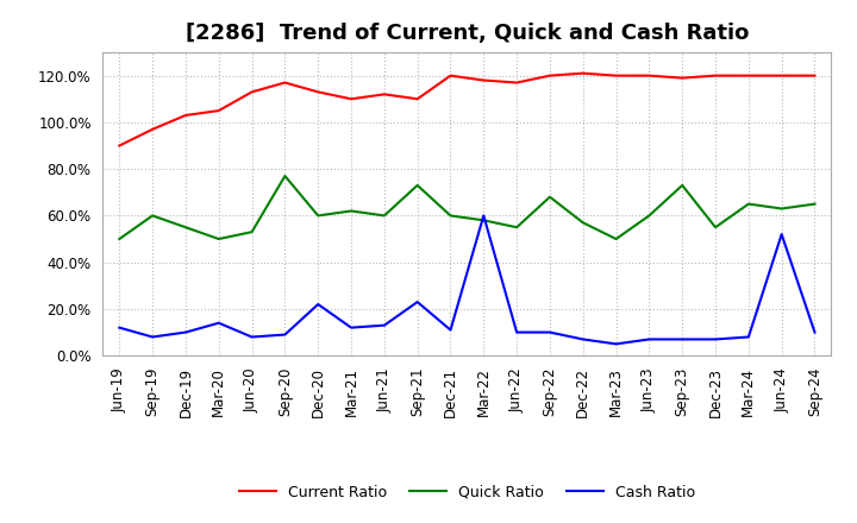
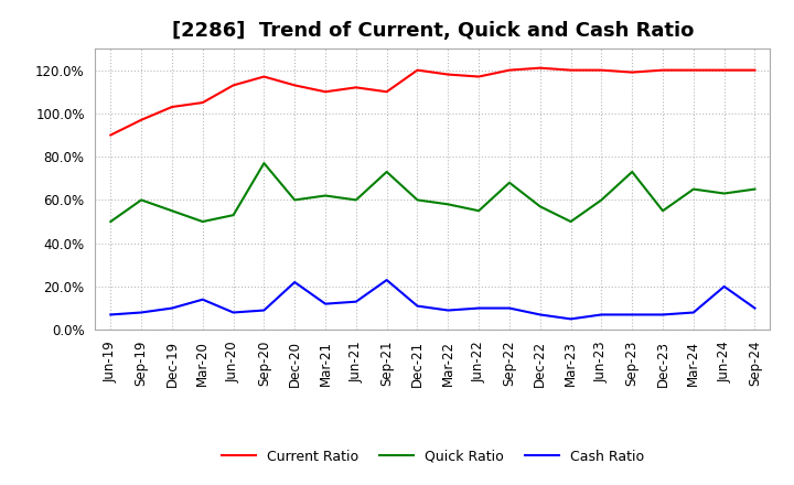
Cash Ratio/Jun-19: 12% -> 7%
Cash Ratio/Mar-22: 60% -> 9%
Cash Ratio/Jun-24: 52% -> 20%
